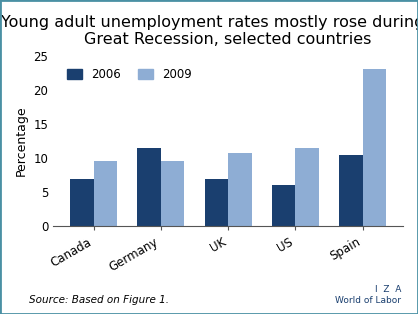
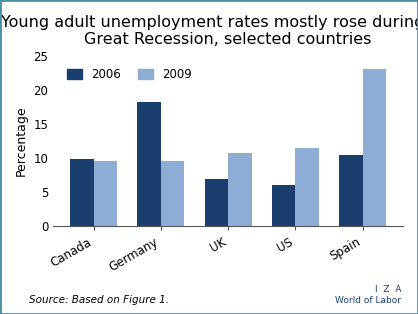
2006/Canada: 7.0 -> 9.8
2006/Germany: 11.5 -> 18.2
